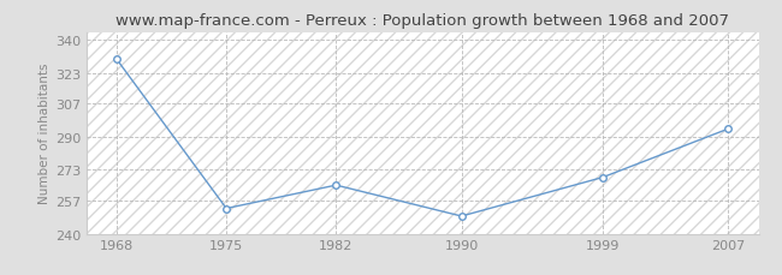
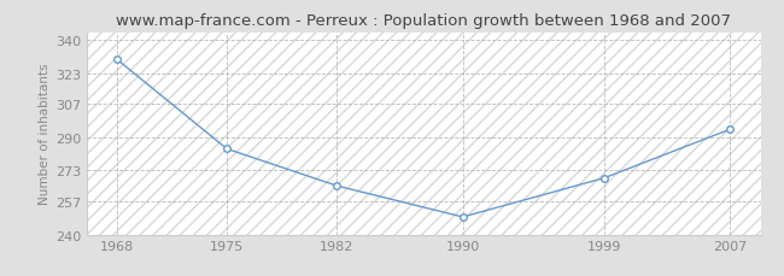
1975: 253 -> 284
